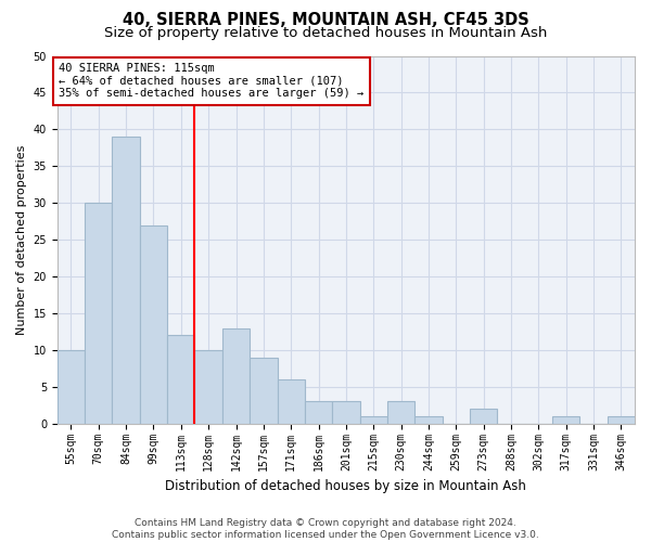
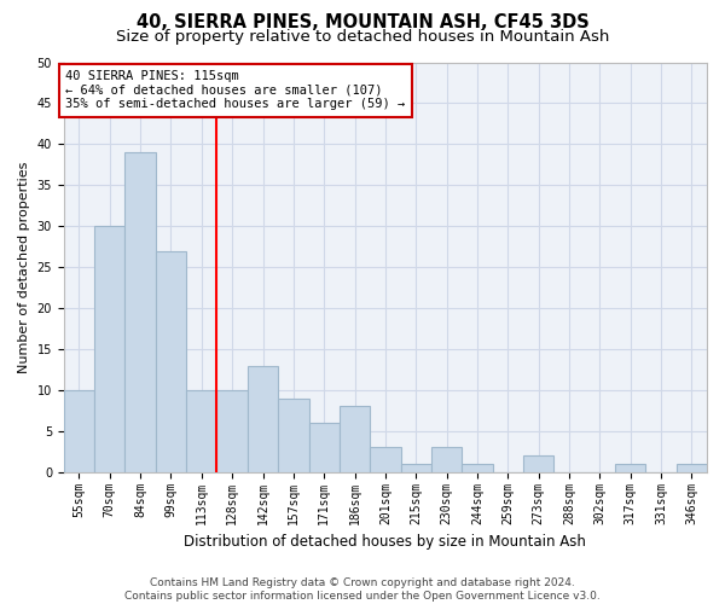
113sqm: 12 -> 10
186sqm: 3 -> 8
